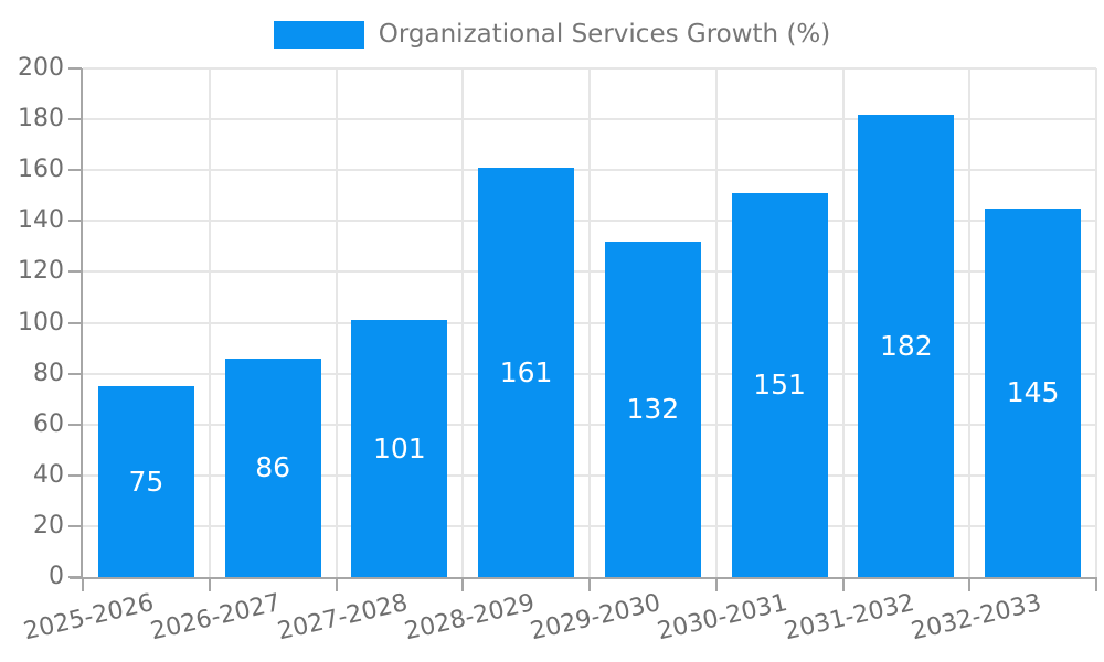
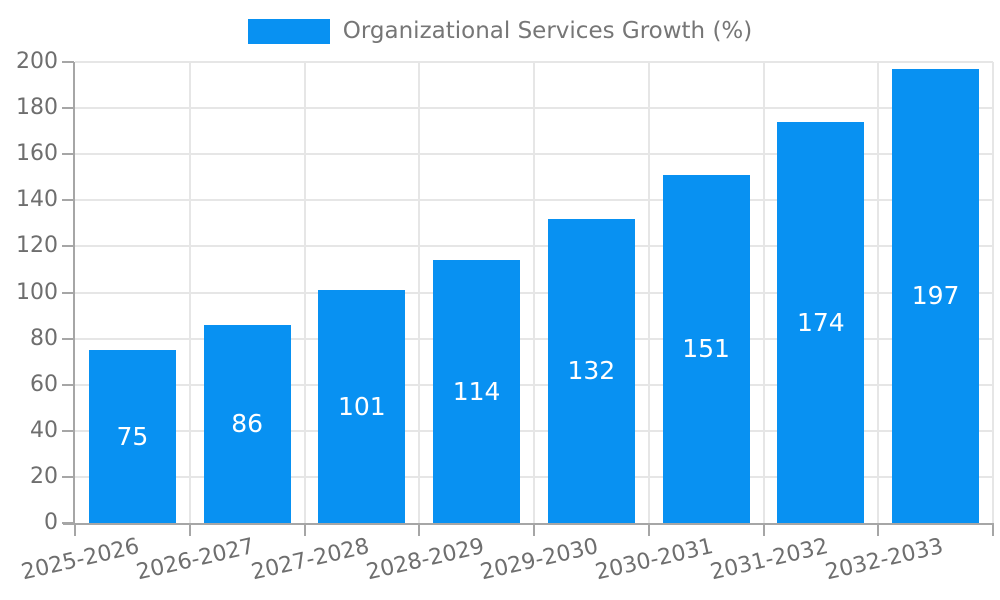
2028-2029: 161 -> 114
2031-2032: 182 -> 174
2032-2033: 145 -> 197
